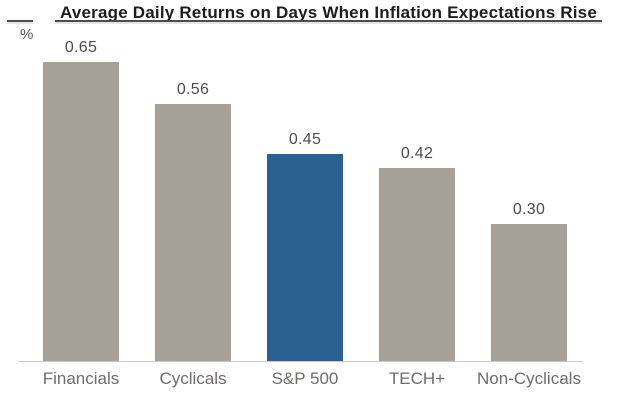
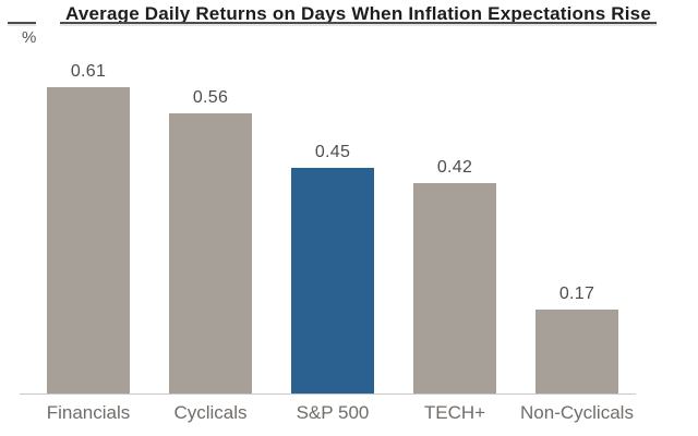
Financials: 0.65 -> 0.61
Non-Cyclicals: 0.30 -> 0.17
